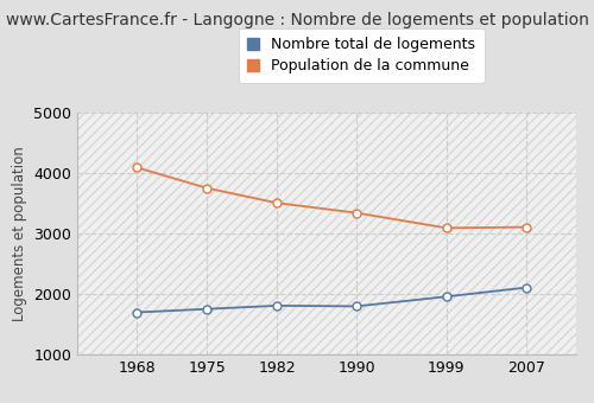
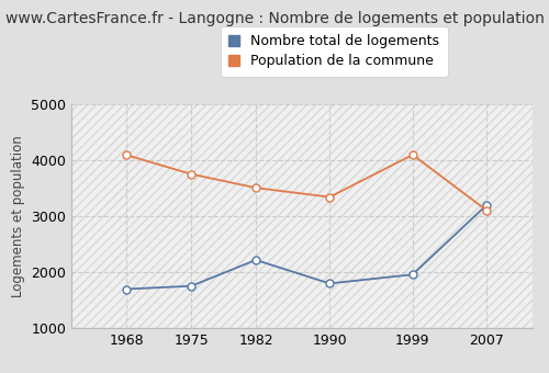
Nombre total de logements/1982: 1810 -> 2220
Population de la commune/1999: 3100 -> 4100
Nombre total de logements/2007: 2110 -> 3200
